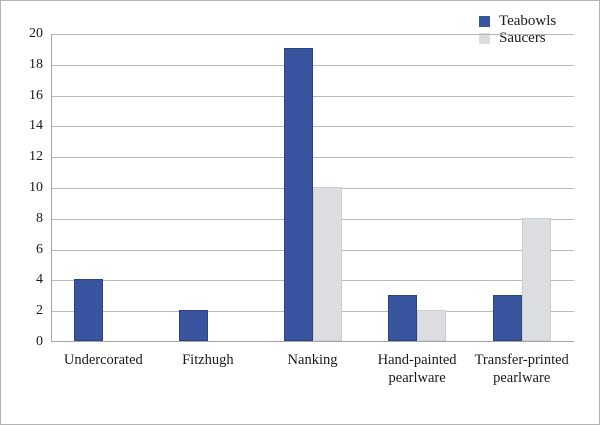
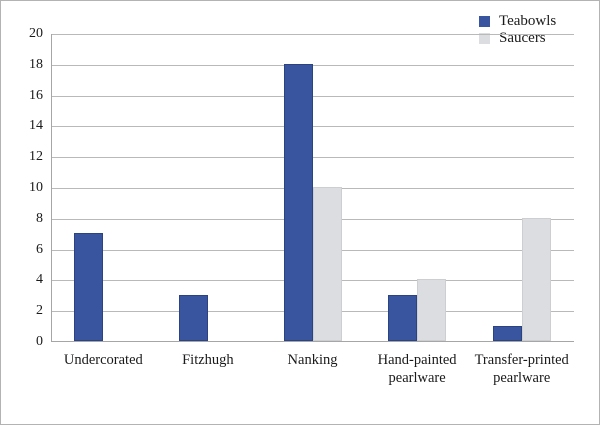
Teabowls/Undercorated: 4 -> 7
Teabowls/Fitzhugh: 2 -> 3
Teabowls/Nanking: 19 -> 18
Saucers/Hand-painted pearlware: 2 -> 4
Teabowls/Transfer-printed pearlware: 3 -> 1
